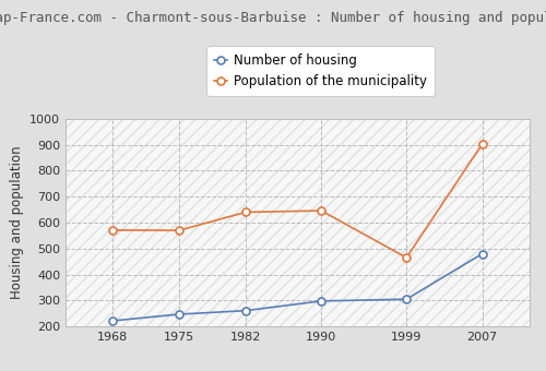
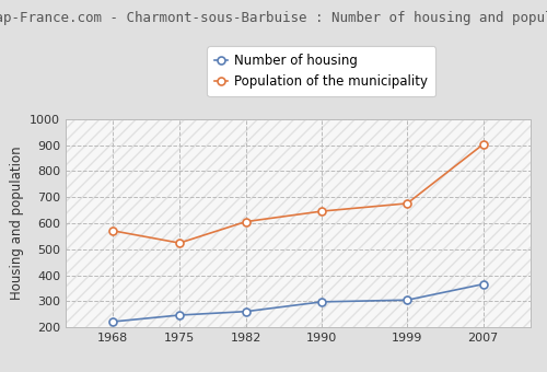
Population of the municipality/1975: 570 -> 524
Population of the municipality/1982: 640 -> 606
Population of the municipality/1999: 465 -> 676
Number of housing/2007: 480 -> 366
